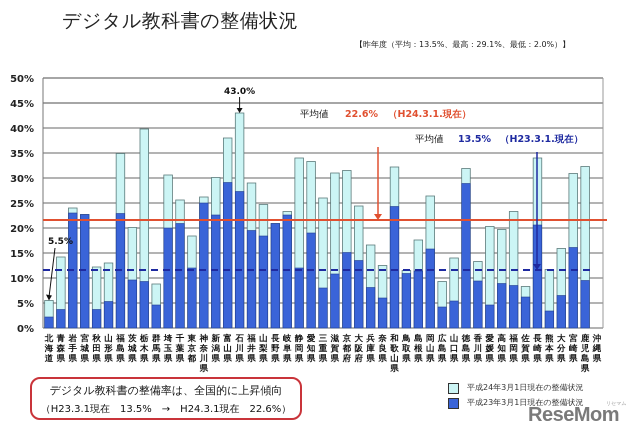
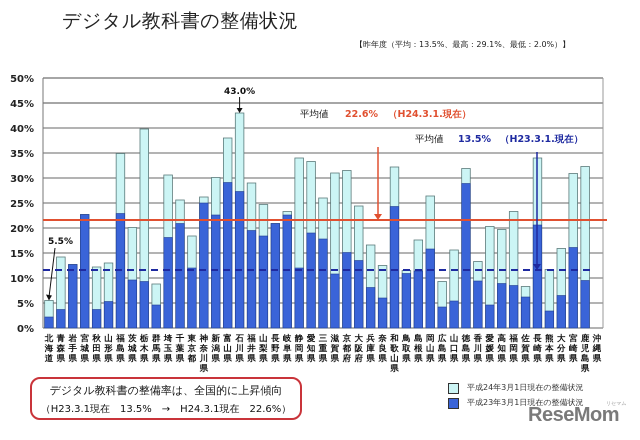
平成24年3月1日現在の整備状況/岩手県: 24% -> 13%
平成23年3月1日現在の整備状況/岩手県: 23% -> 13%
平成23年3月1日現在の整備状況/埼玉県: 20% -> 18%
平成23年3月1日現在の整備状況/三重県: 8% -> 18%
平成24年3月1日現在の整備状況/山口県: 14% -> 16%
